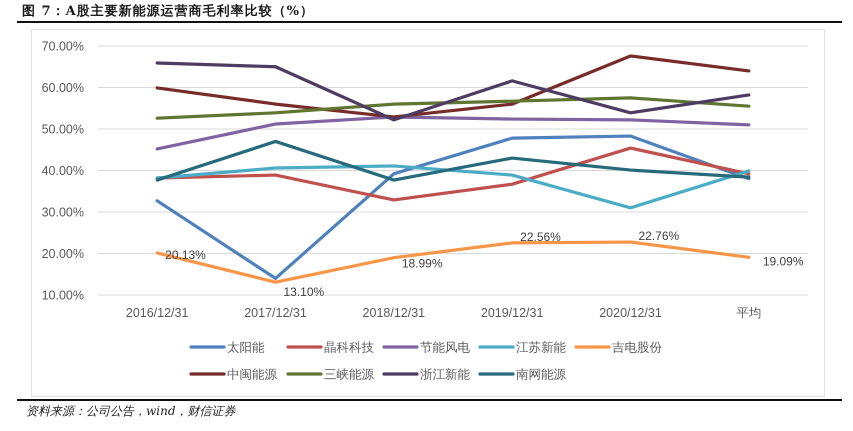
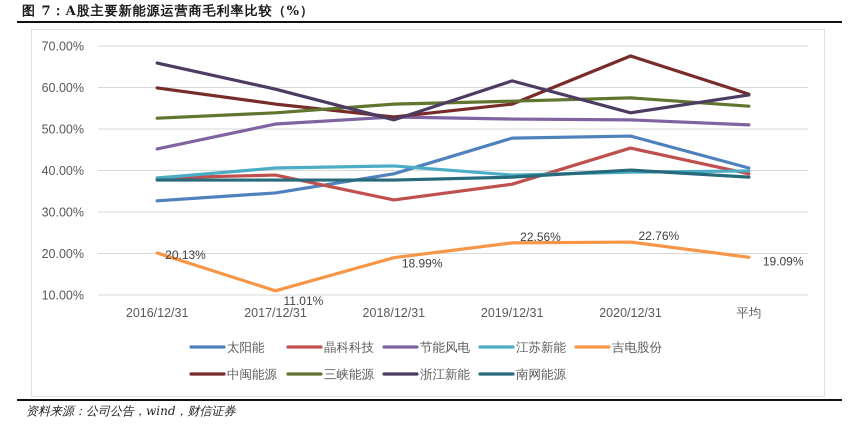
太阳能/2017/12/31: 14% -> 35%
吉电股份/2017/12/31: 13.10% -> 11.01%
浙江新能/2017/12/31: 65% -> 60%
南网能源/2017/12/31: 47% -> 38%
南网能源/2019/12/31: 43% -> 38%
江苏新能/2020/12/31: 31% -> 40%
太阳能/平均: 38% -> 41%
中闽能源/平均: 64% -> 58%
